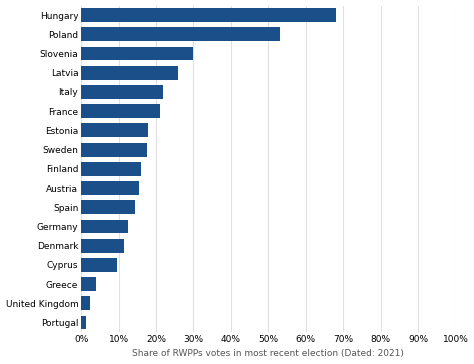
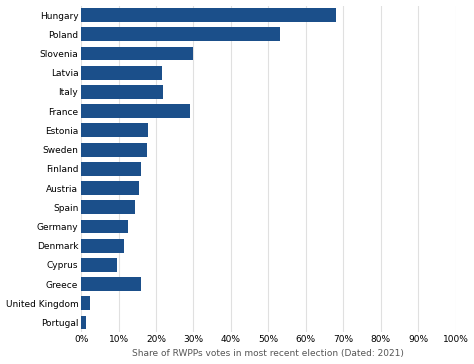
Latvia: 26.0% -> 21.5%
France: 21.0% -> 29.0%
Greece: 4.0% -> 16.0%
